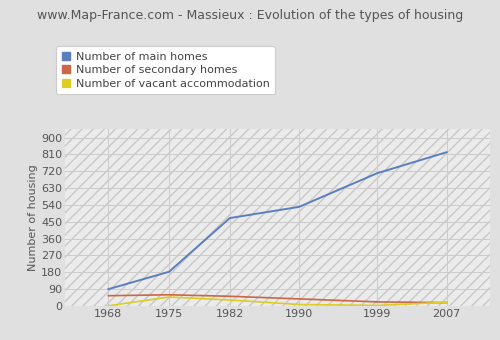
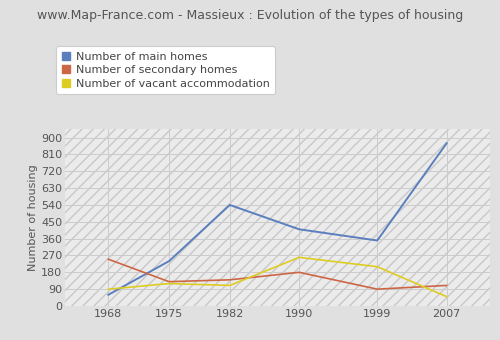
Number of main homes/1968: 90 -> 60
Number of secondary homes/1968: 60 -> 250
Number of vacant accommodation/1968: 0 -> 90
Number of main homes/1975: 180 -> 240
Number of secondary homes/1975: 60 -> 130
Number of vacant accommodation/1975: 50 -> 120
Number of main homes/1982: 470 -> 540
Number of secondary homes/1982: 50 -> 140
Number of vacant accommodation/1982: 30 -> 110
Number of main homes/1990: 530 -> 410
Number of secondary homes/1990: 40 -> 180
Number of vacant accommodation/1990: 10 -> 260
Number of main homes/1999: 710 -> 350
Number of secondary homes/1999: 20 -> 90
Number of vacant accommodation/1999: 0 -> 210
Number of main homes/2007: 820 -> 870
Number of secondary homes/2007: 20 -> 110
Number of vacant accommodation/2007: 20 -> 50
